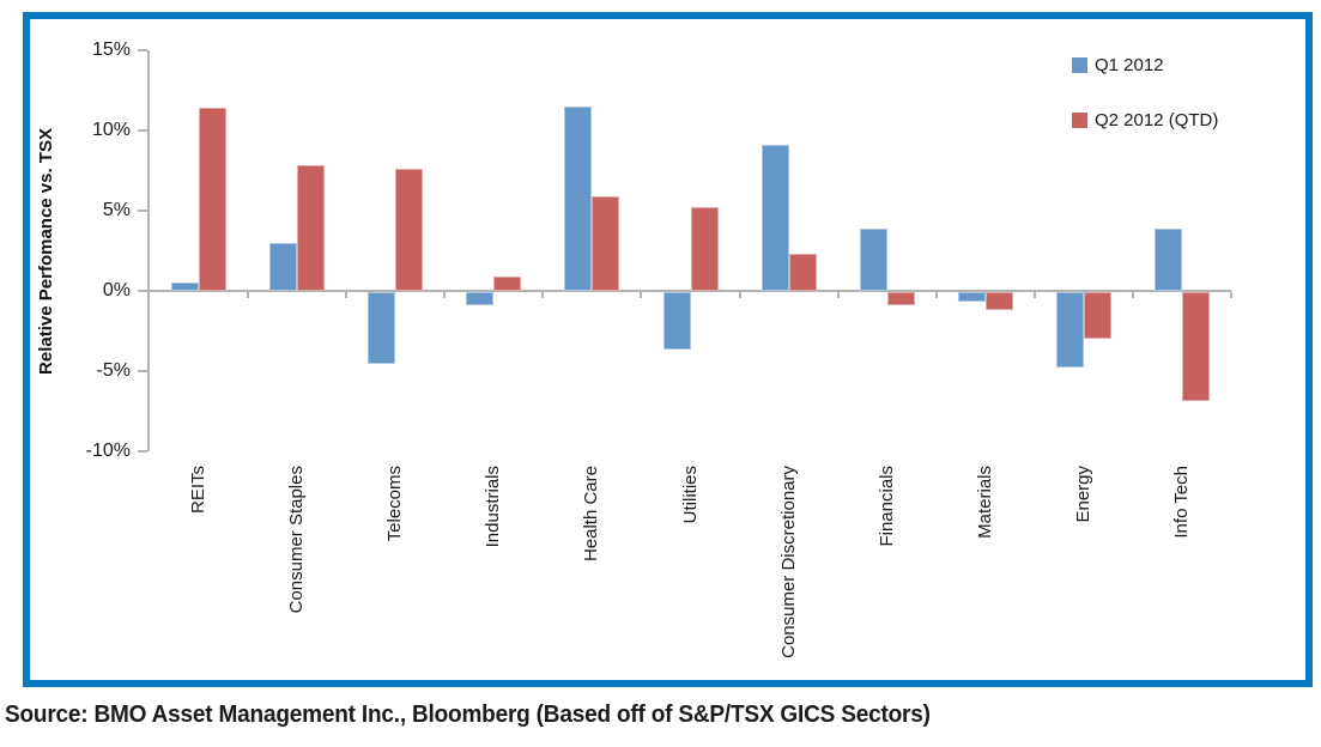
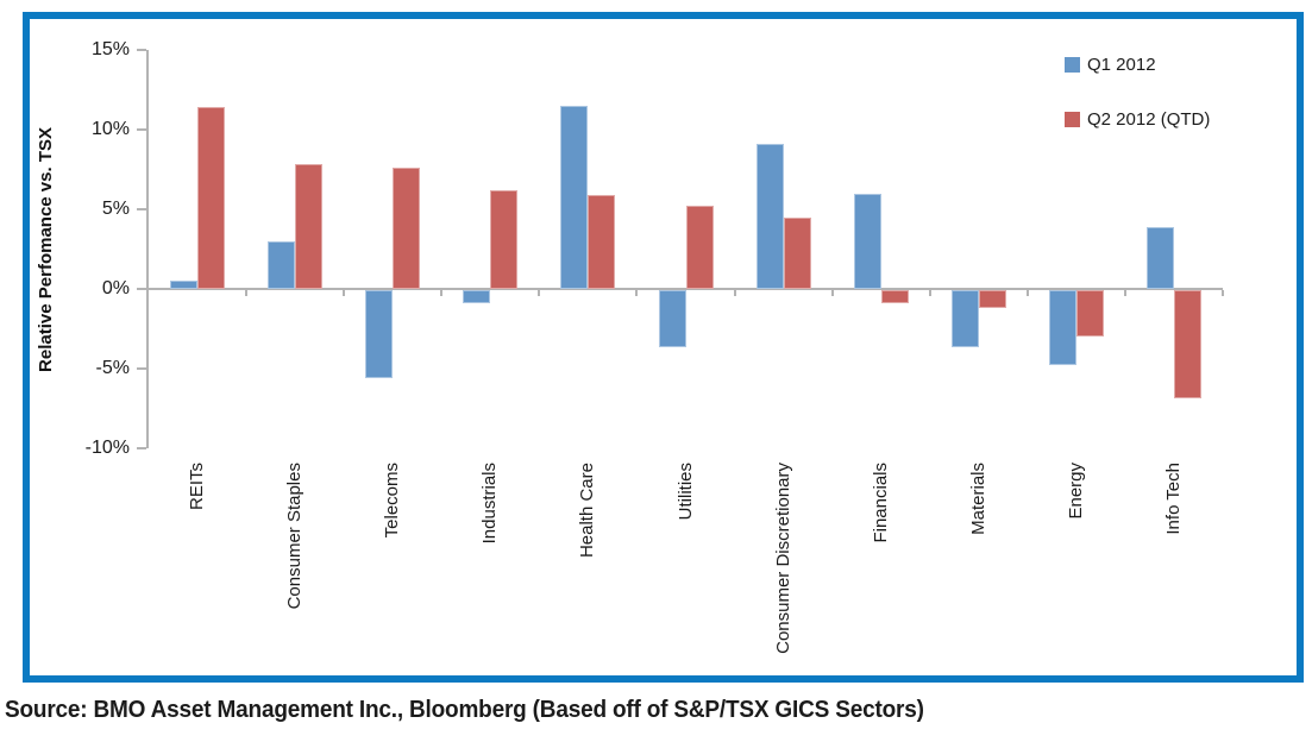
Q1 2012/Telecoms: -4.5% -> -5.5%
Q2 2012 (QTD)/Industrials: 0.9% -> 6.2%
Q2 2012 (QTD)/Consumer Discretionary: 2.3% -> 4.5%
Q1 2012/Financials: 3.9% -> 6.0%
Q1 2012/Materials: -0.6% -> -3.6%
